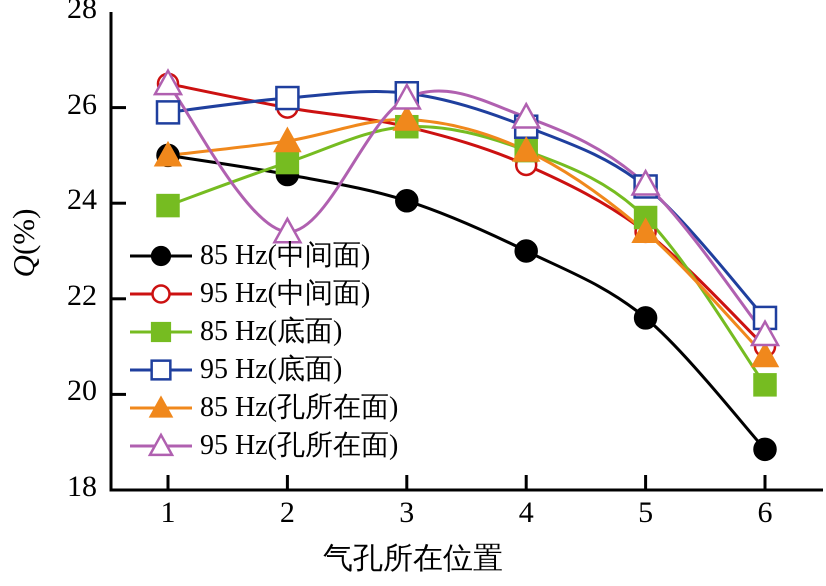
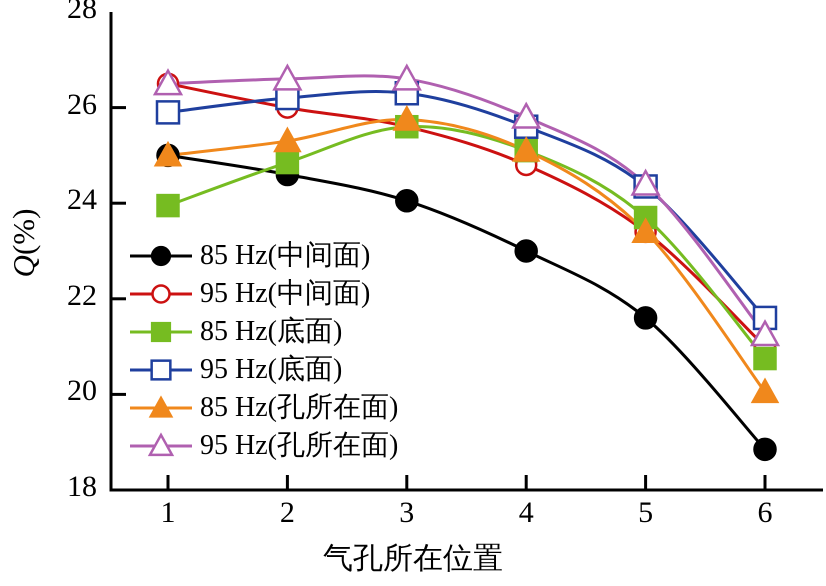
95 Hz(孔所在面)/2: 23.4 -> 26.6
95 Hz(孔所在面)/3: 26.2 -> 26.6
85 Hz(底面)/6: 20.2 -> 20.8
85 Hz(孔所在面)/6: 20.8 -> 20.1
